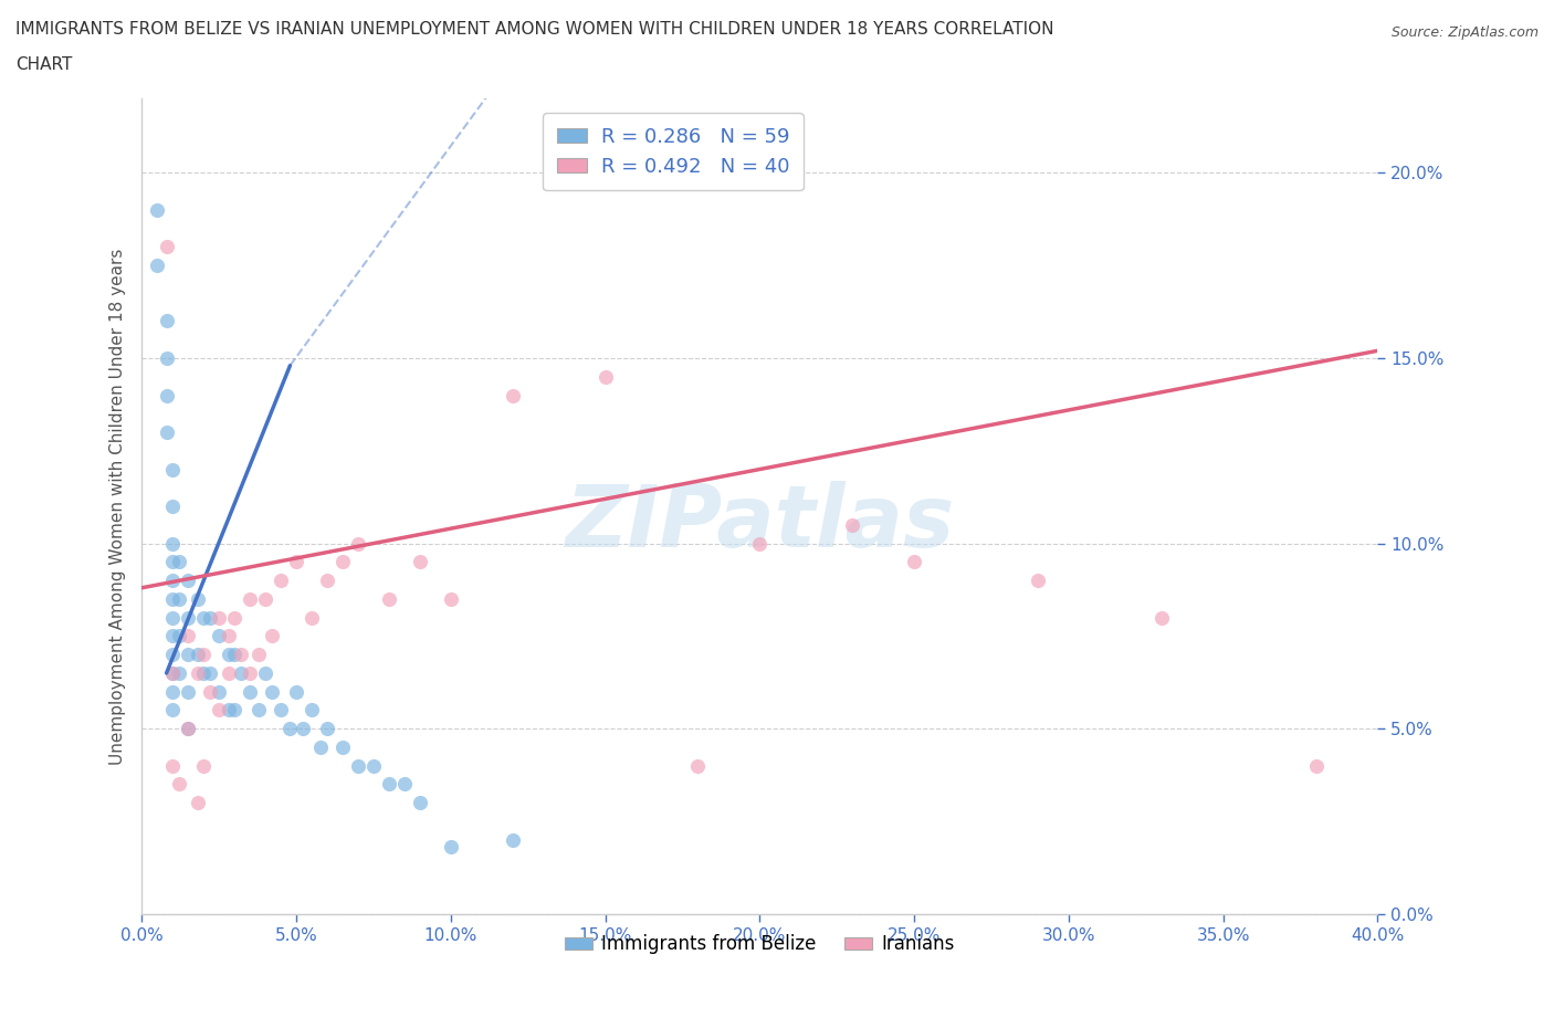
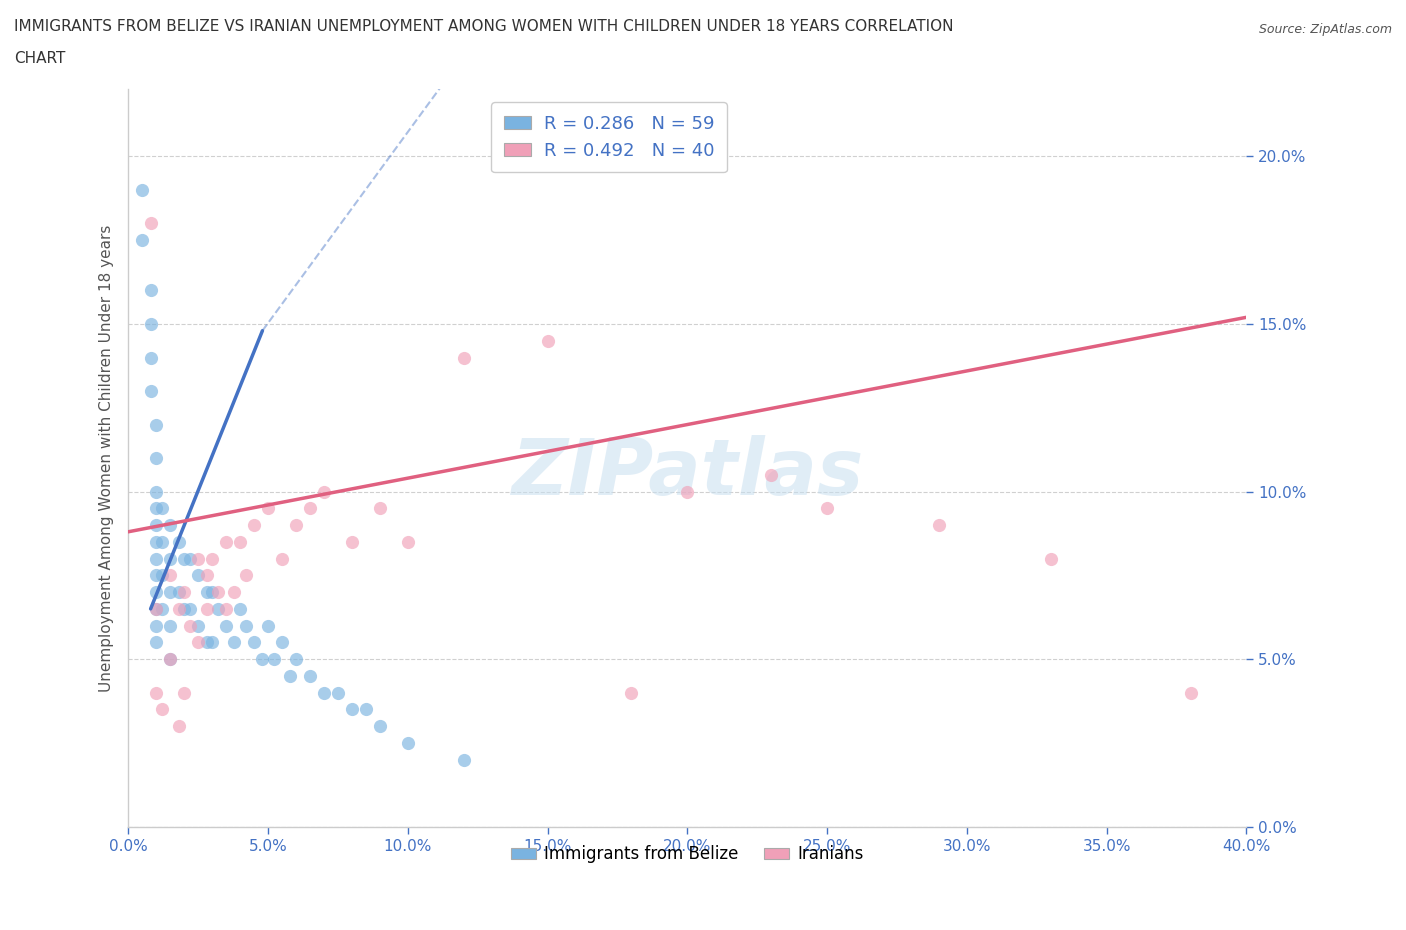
Immigrants from Belize/10.0%: 1.8% -> 2.5%
